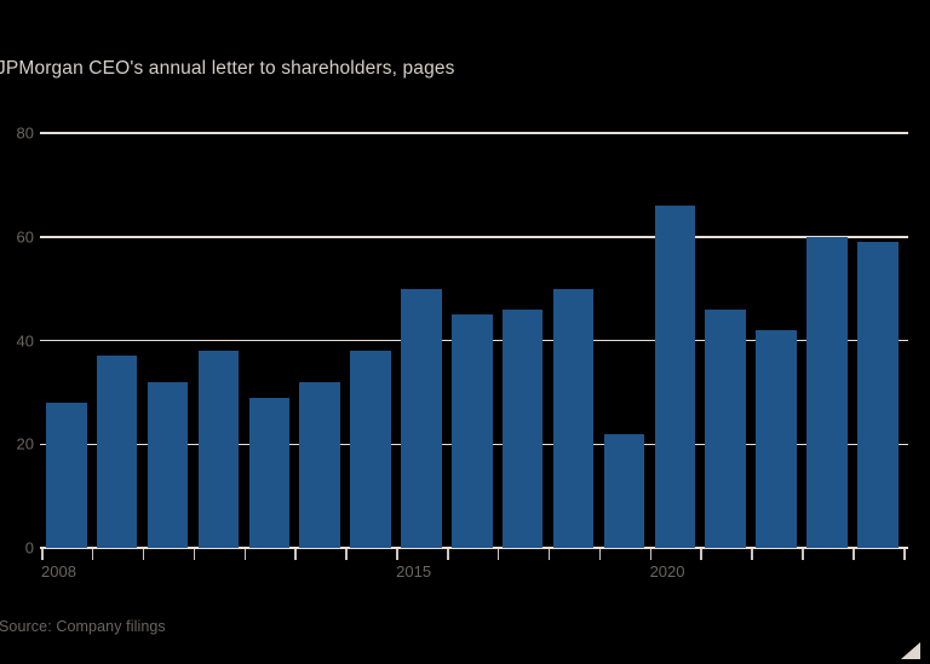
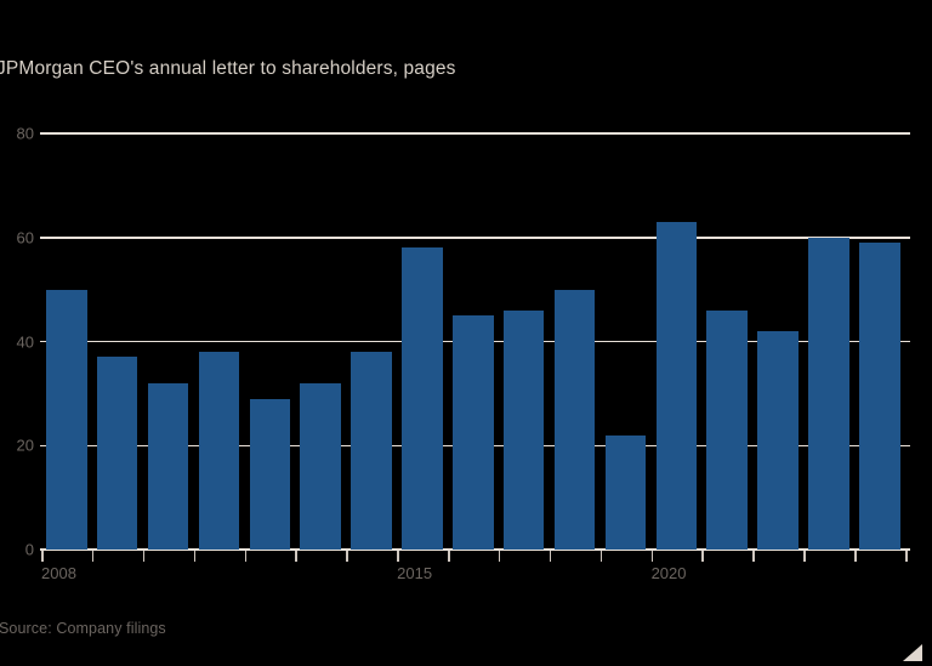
2008: 28 -> 50
2015: 50 -> 58
2020: 66 -> 63
